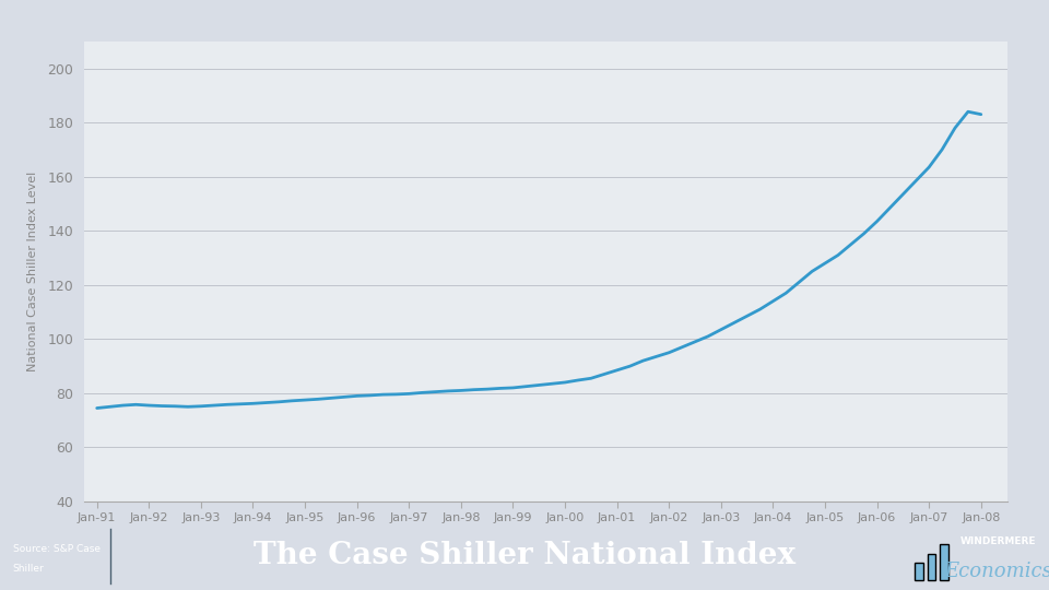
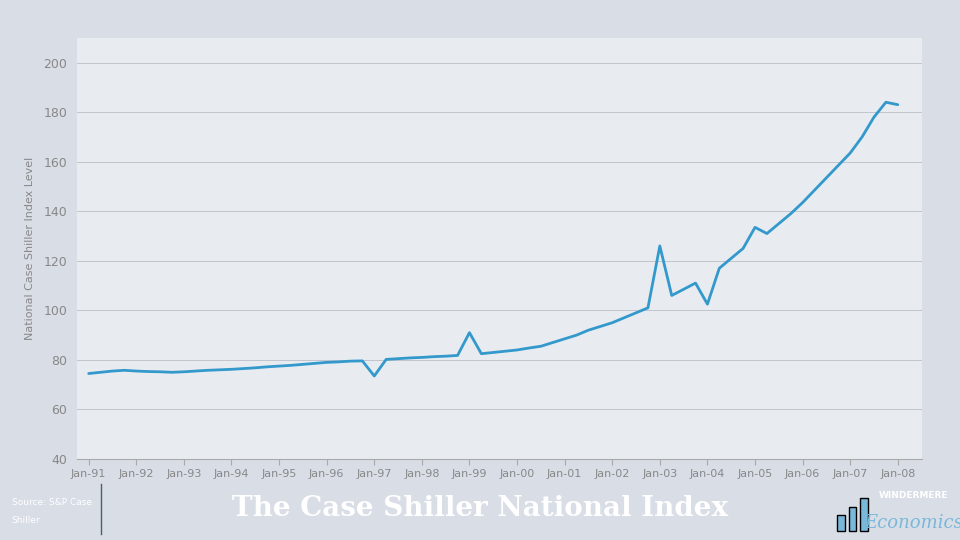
Jan-97: 79.8 -> 73.5
Jan-99: 82.0 -> 91.0
Jan-03: 103.5 -> 126.0
Jan-04: 114.0 -> 102.5
Jan-05: 128.0 -> 133.5
